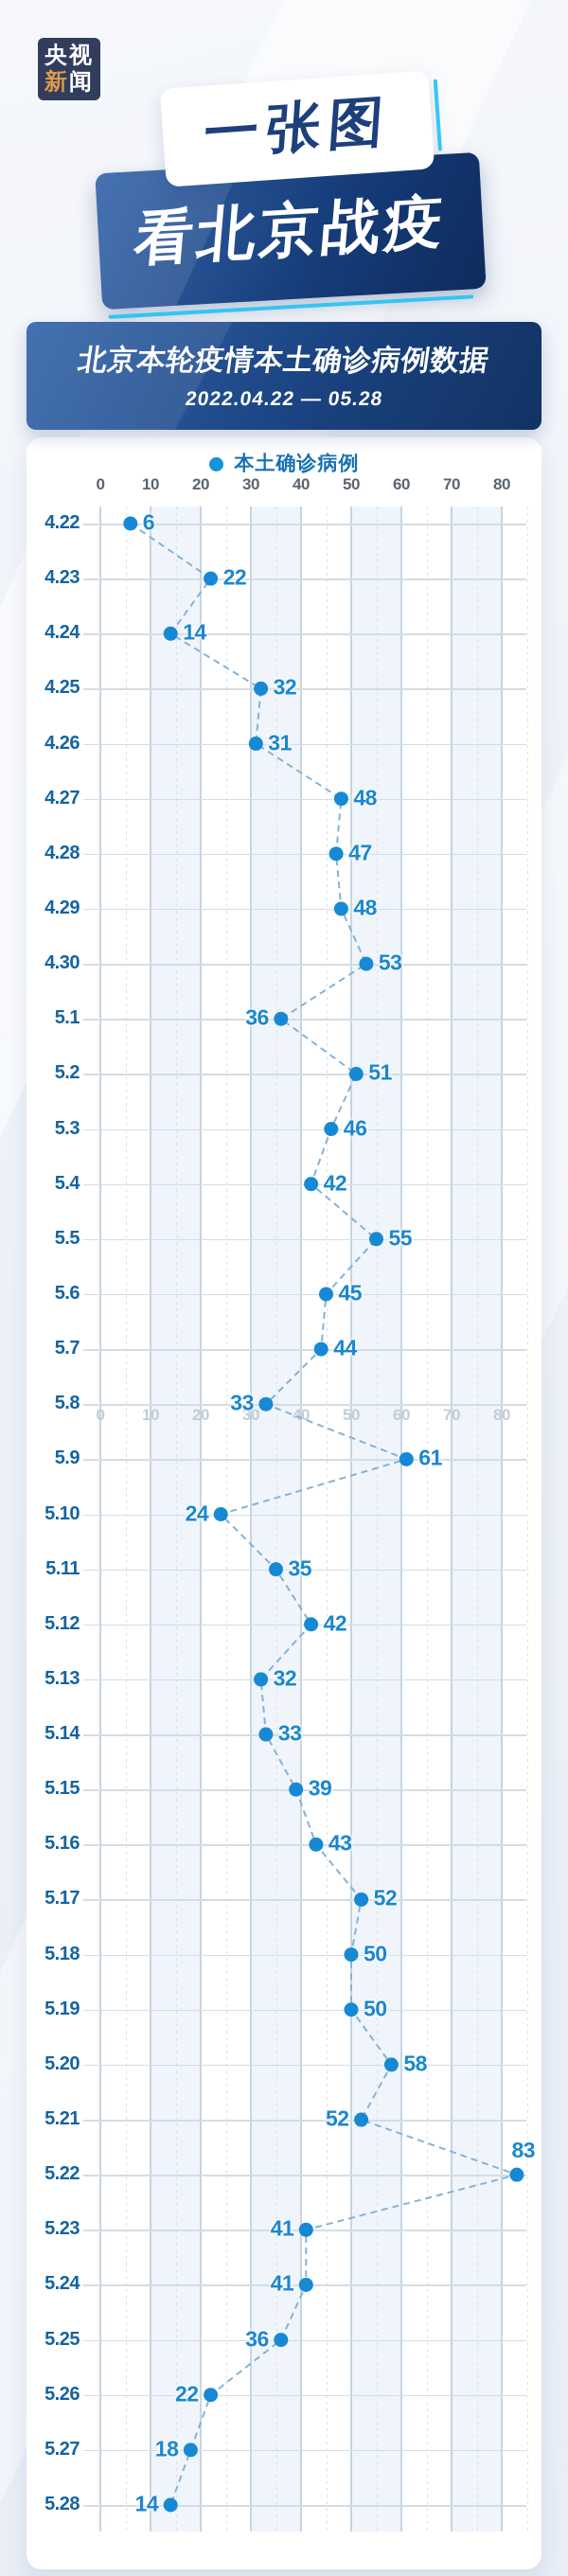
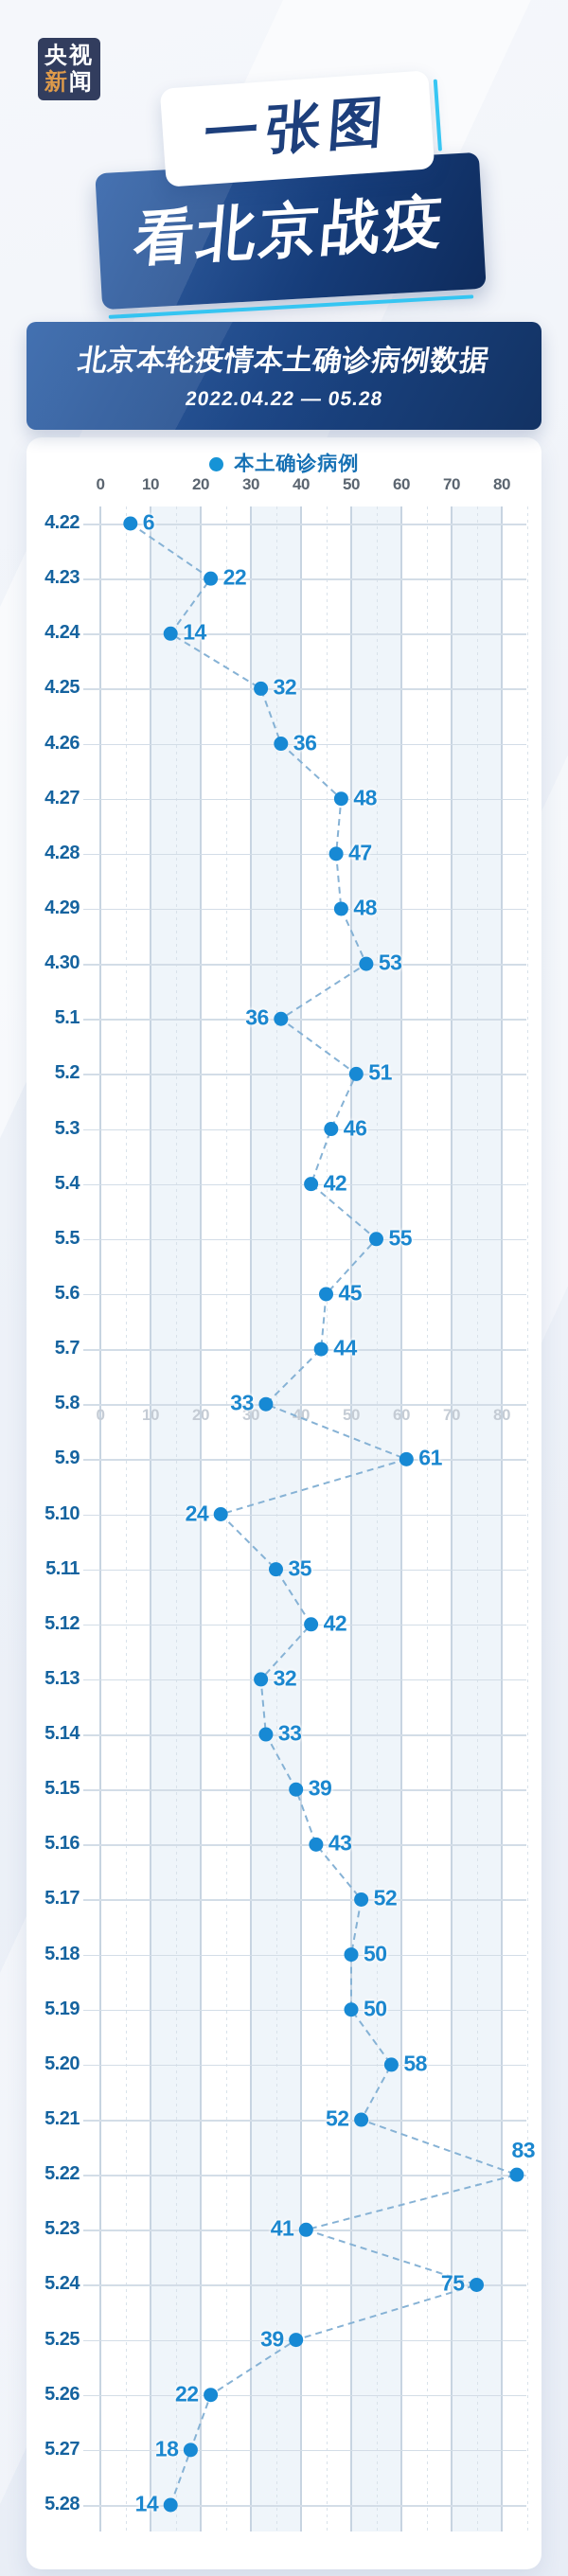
4.26: 31 -> 36
5.24: 41 -> 75
5.25: 36 -> 39
